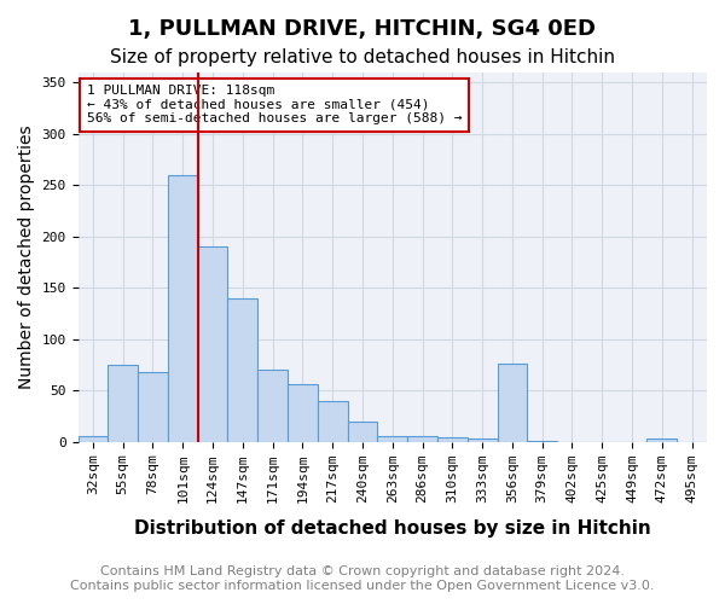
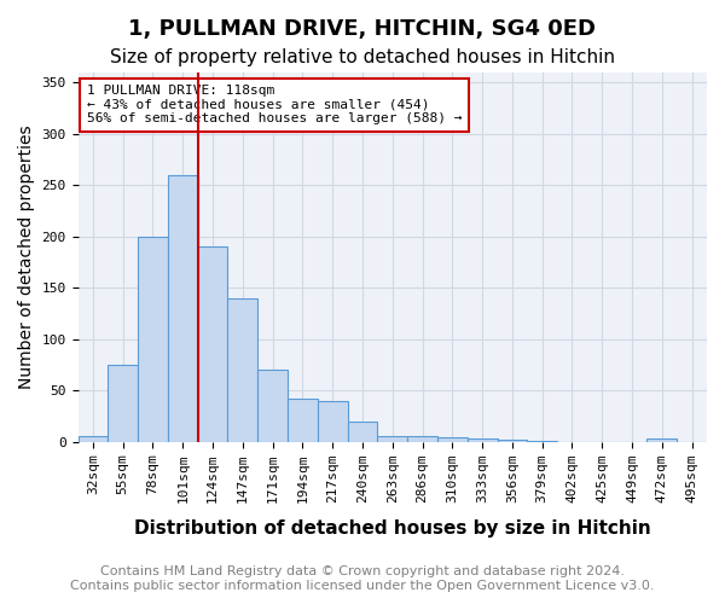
78sqm: 68 -> 200
194sqm: 56 -> 42
356sqm: 76 -> 2
